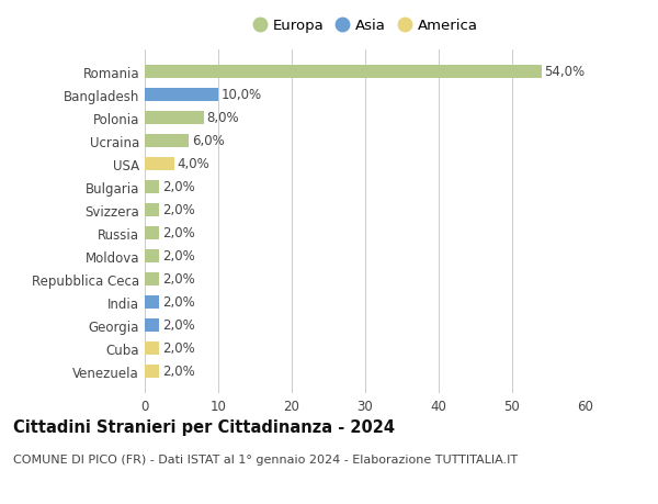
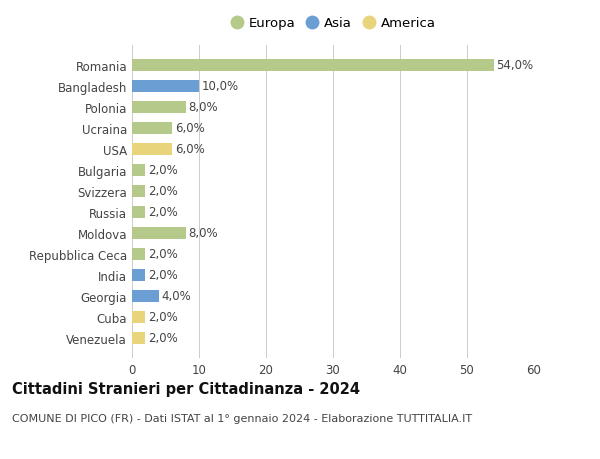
USA: 4,0% -> 6,0%
Moldova: 2,0% -> 8,0%
Georgia: 2,0% -> 4,0%
